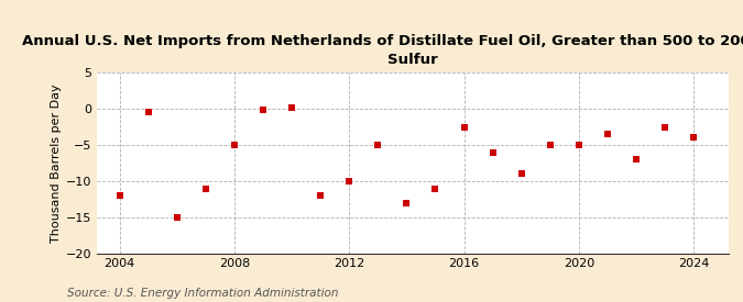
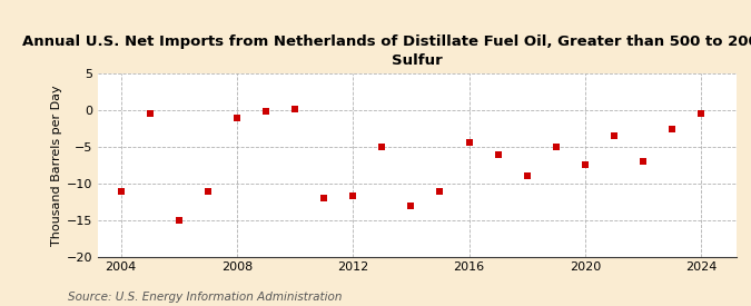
2004: -12.0 -> -11.0
2008: -5.0 -> -1.0
2012: -10.0 -> -11.6
2016: -2.5 -> -4.4
2020: -5.0 -> -7.4
2024: -4.0 -> -0.4
